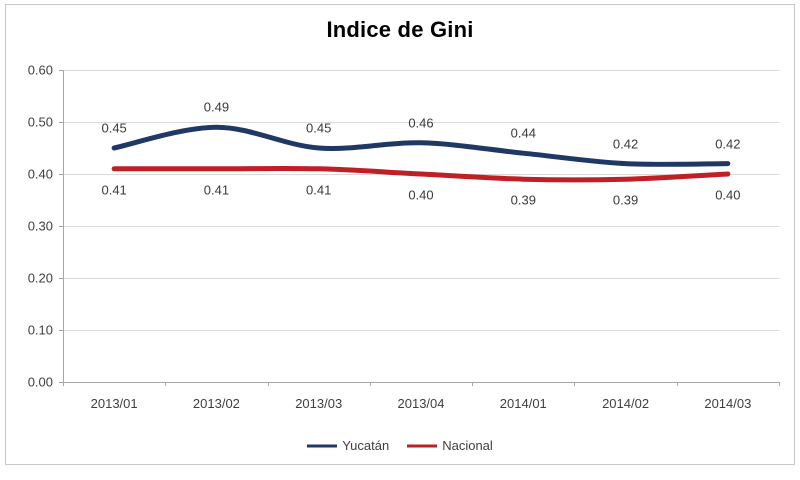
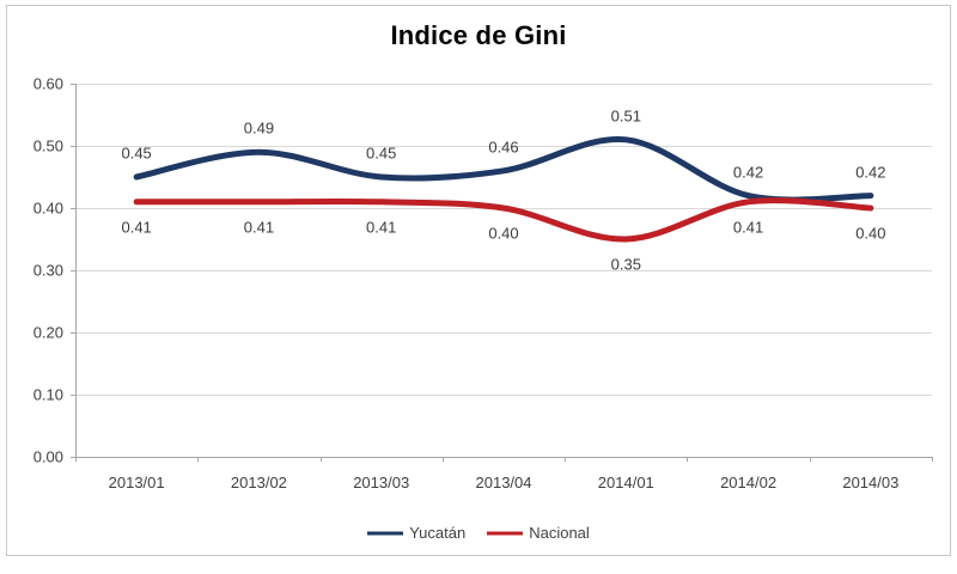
Yucatán/2014/01: 0.44 -> 0.51
Nacional/2014/01: 0.39 -> 0.35
Nacional/2014/02: 0.39 -> 0.41
